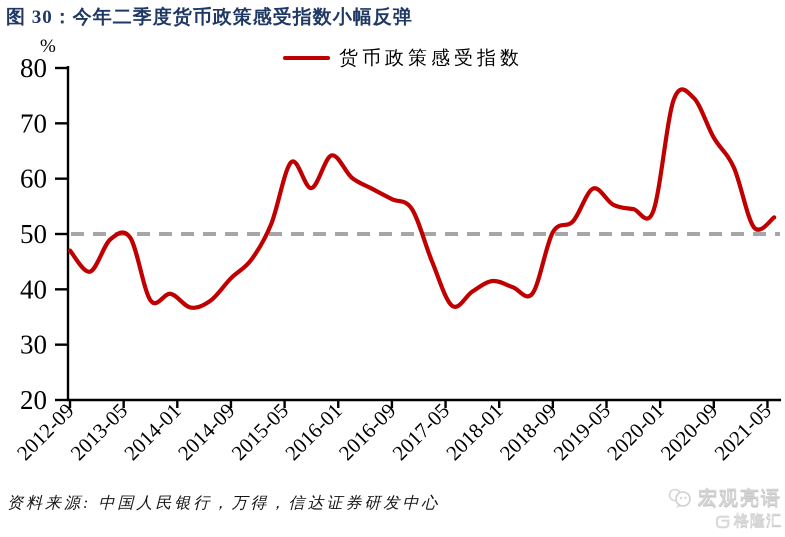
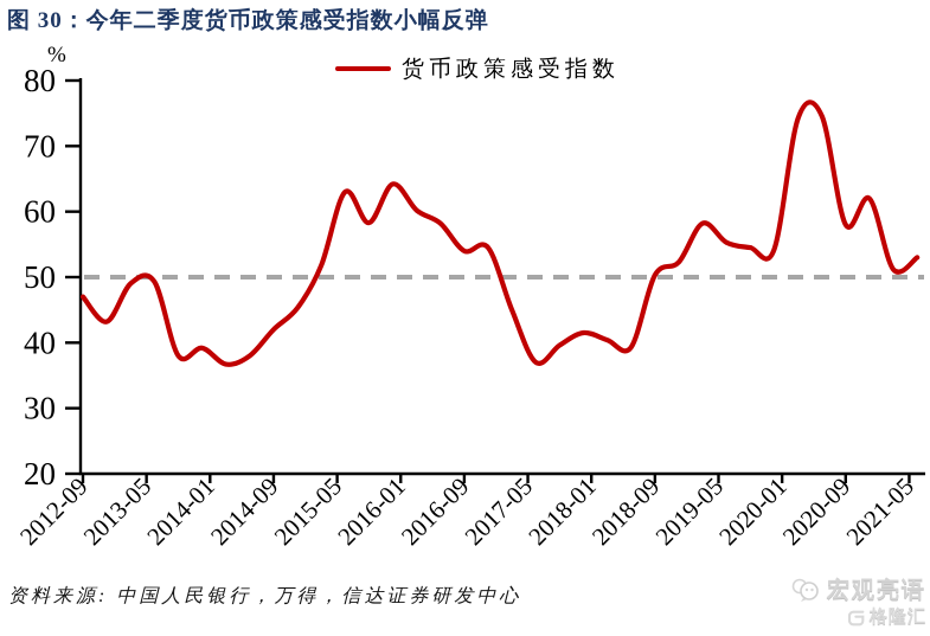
2016-09: 56 -> 54
2020-09: 67 -> 58
